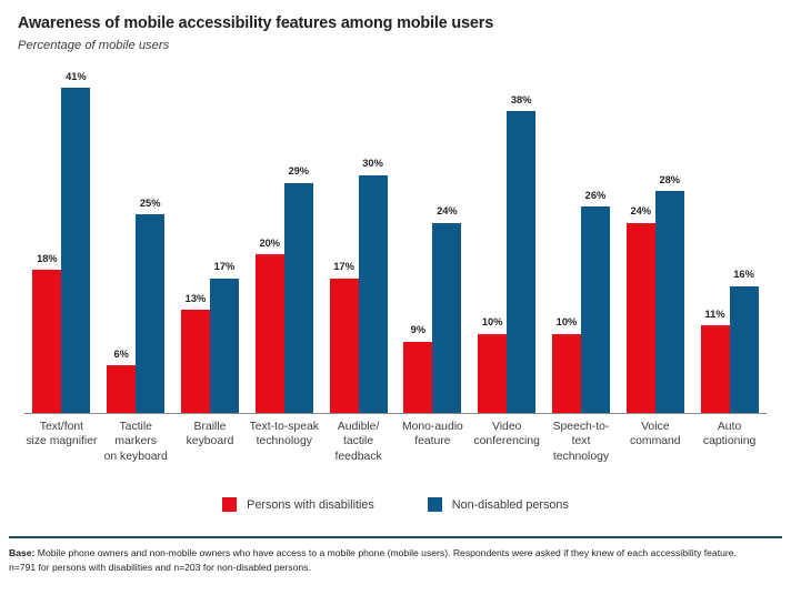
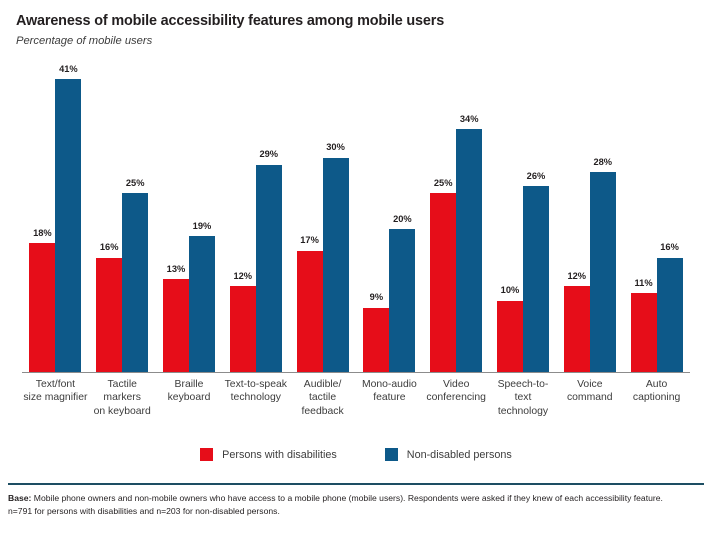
Persons with disabilities/Tactile markers on keyboard: 6% -> 16%
Non-disabled persons/Braille keyboard: 17% -> 19%
Persons with disabilities/Text-to-speak technology: 20% -> 12%
Non-disabled persons/Mono-audio feature: 24% -> 20%
Persons with disabilities/Video conferencing: 10% -> 25%
Non-disabled persons/Video conferencing: 38% -> 34%
Persons with disabilities/Voice command: 24% -> 12%
